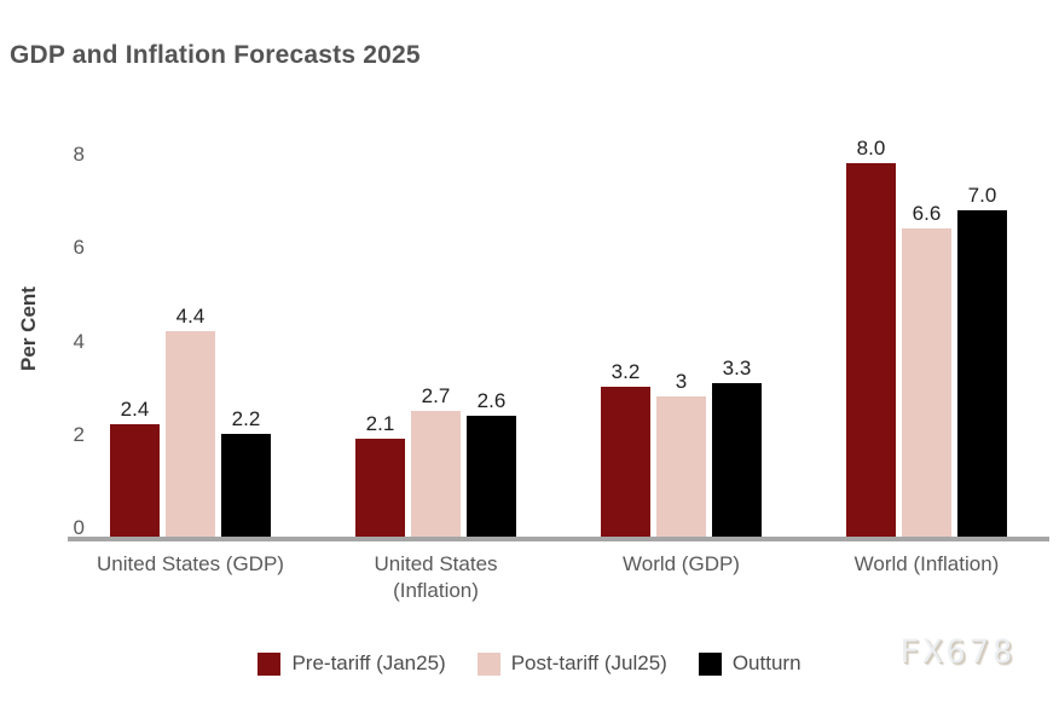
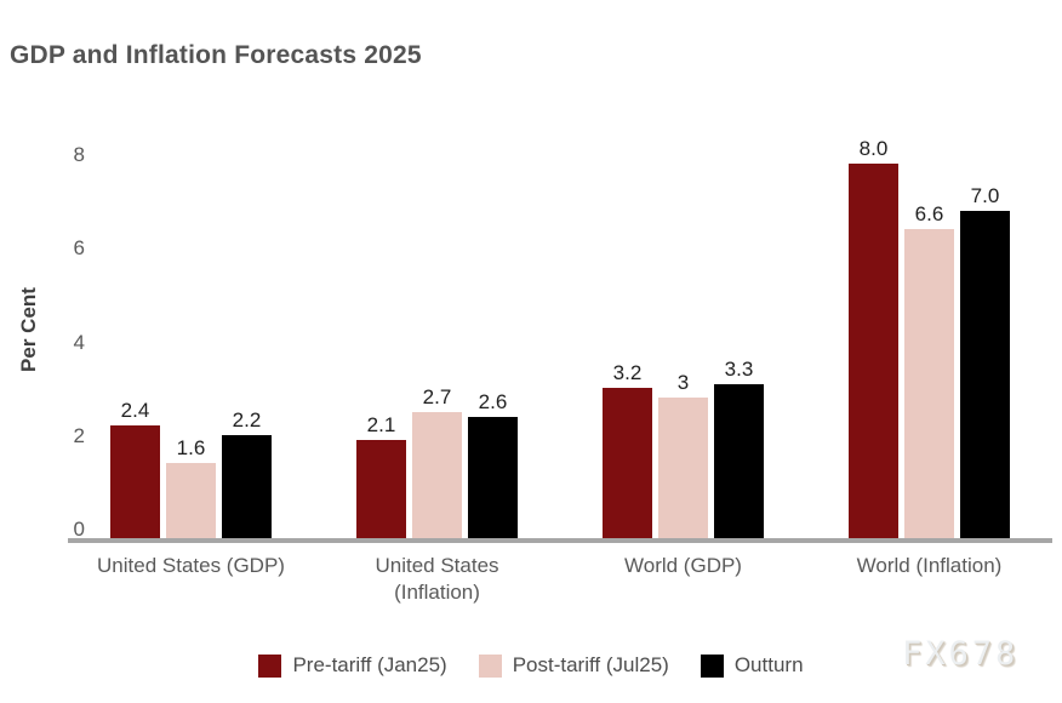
Post-tariff (Jul25)/United States (GDP): 4.4 -> 1.6
